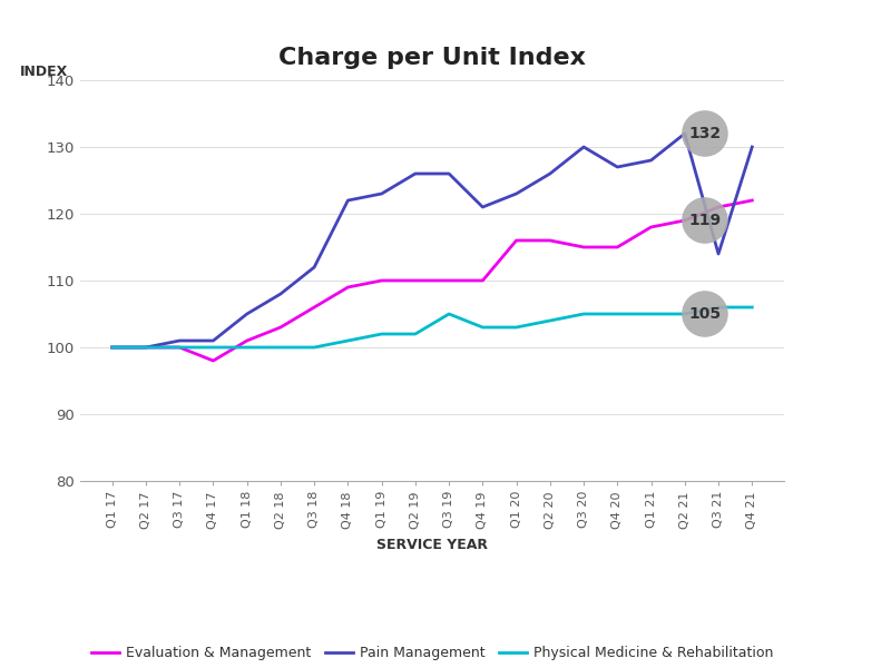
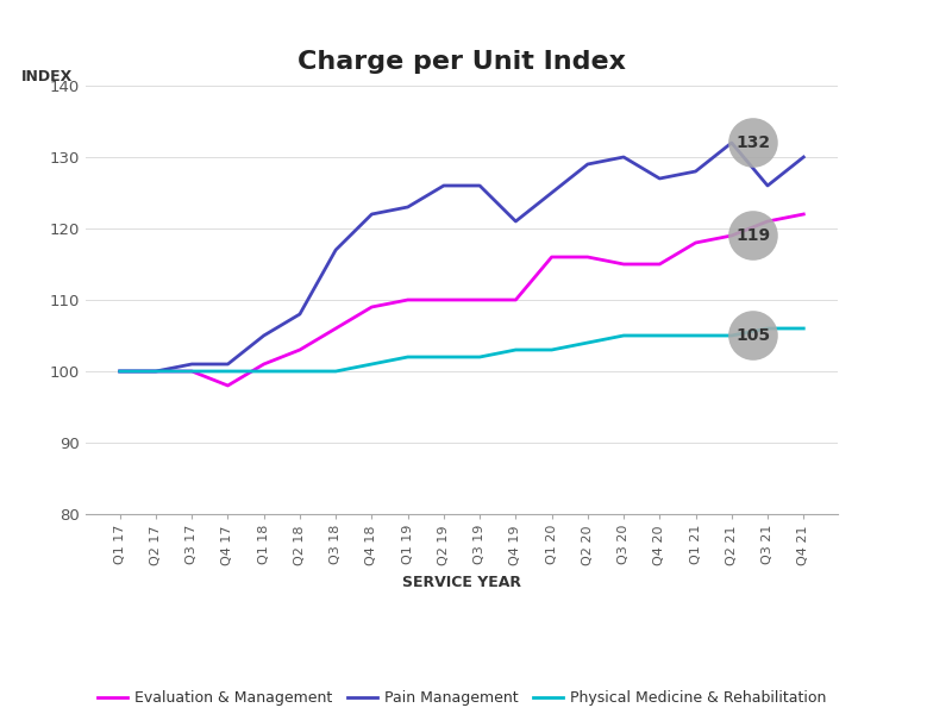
Pain Management/Q3 18: 112 -> 117
Physical Medicine & Rehabilitation/Q3 19: 105 -> 102
Pain Management/Q1 20: 123 -> 125
Pain Management/Q2 20: 126 -> 129
Pain Management/Q3 21: 114 -> 126
